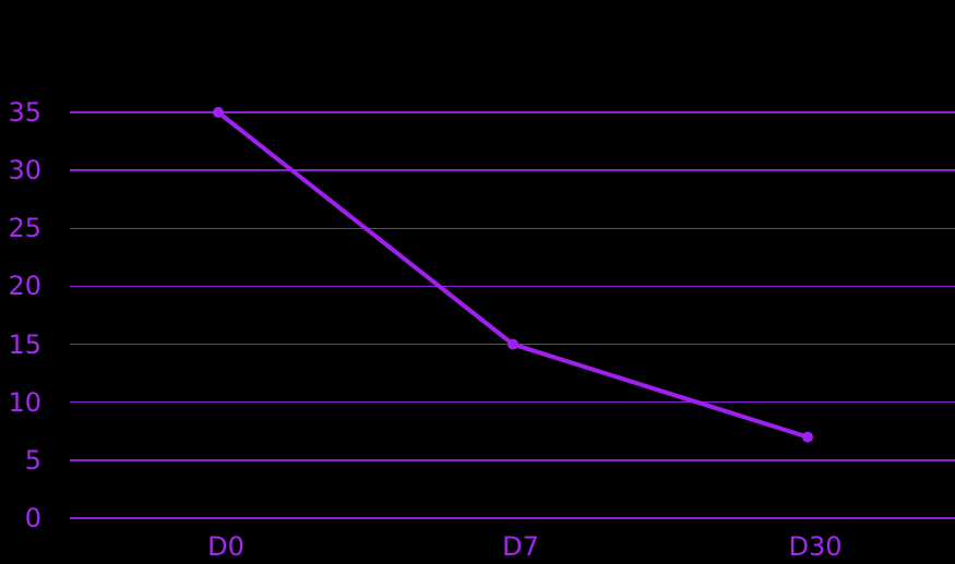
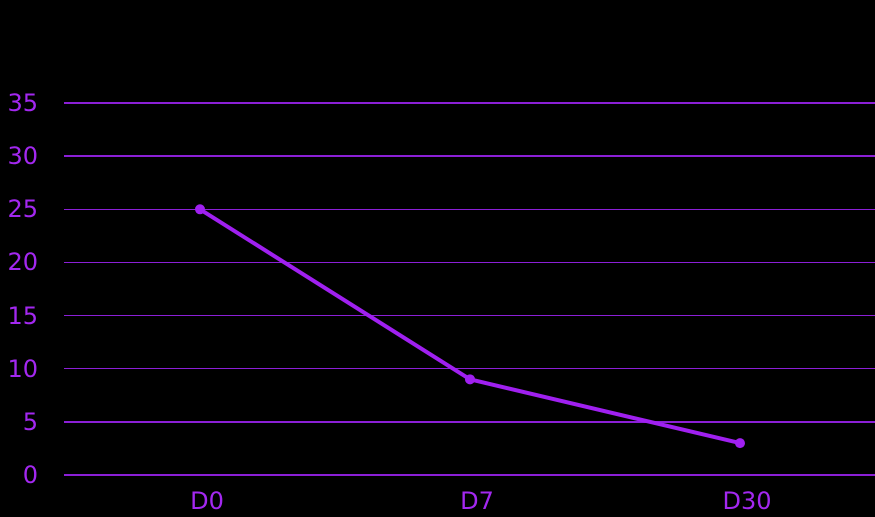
D0: 35 -> 25
D7: 15 -> 9
D30: 7 -> 3
